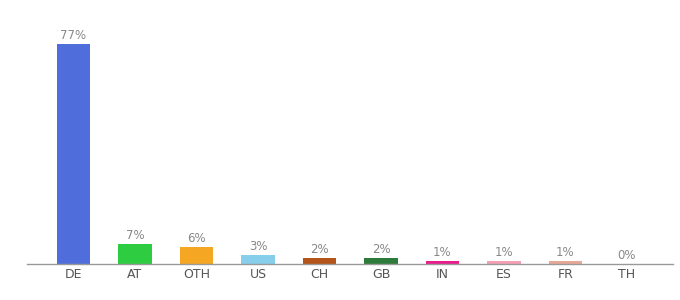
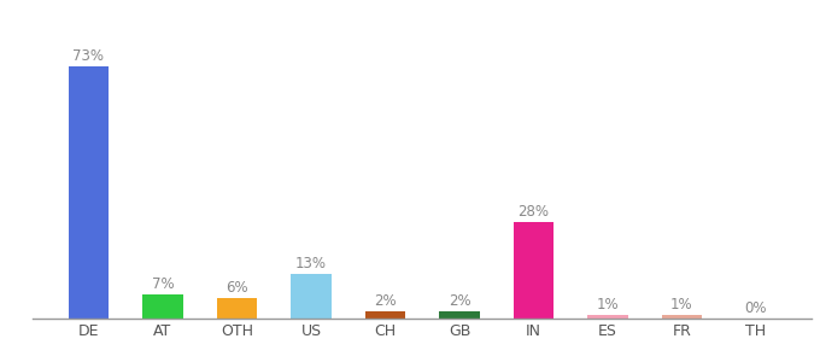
DE: 77% -> 73%
US: 3% -> 13%
IN: 1% -> 28%
